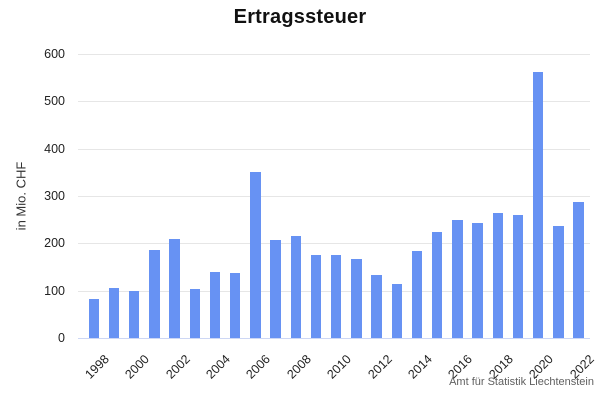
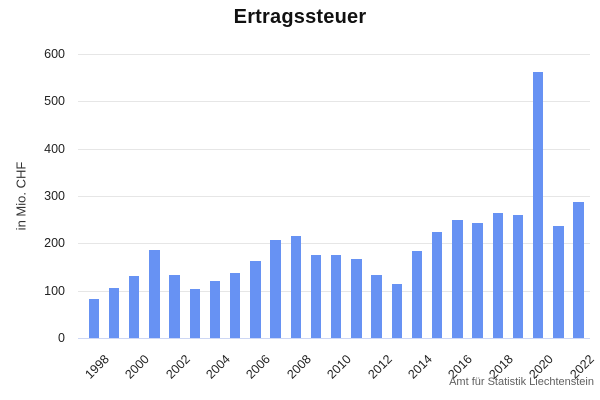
2000: 100 -> 130
2002: 210 -> 130
2004: 140 -> 120
2006: 350 -> 160
